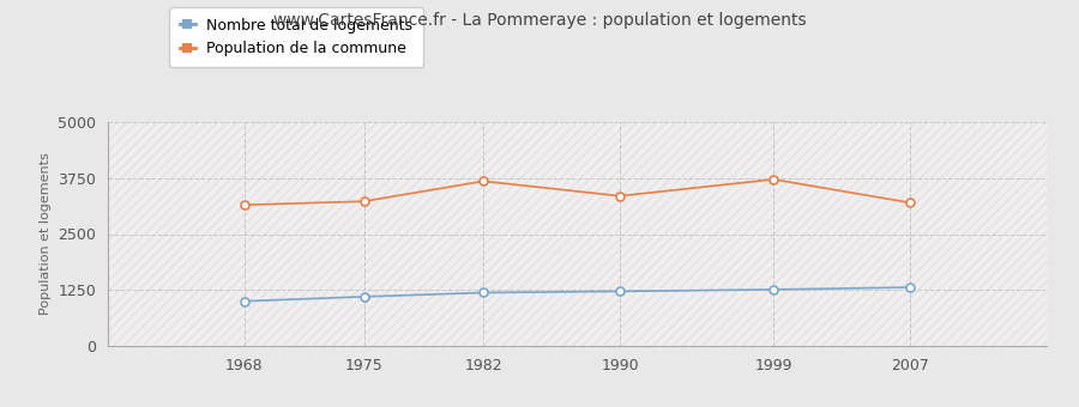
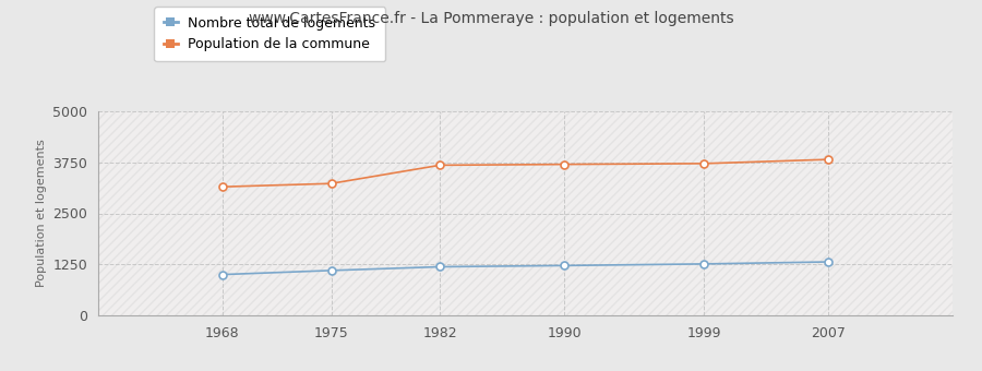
Population de la commune/1990: 3350 -> 3700
Population de la commune/2007: 3200 -> 3820
